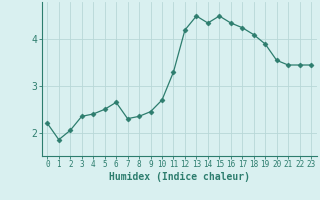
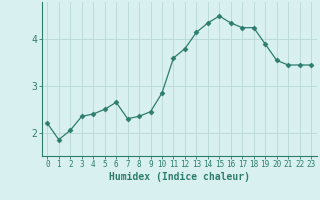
10: 2.70 -> 2.85
11: 3.30 -> 3.60
12: 4.20 -> 3.80
13: 4.50 -> 4.15
18: 4.10 -> 4.25
